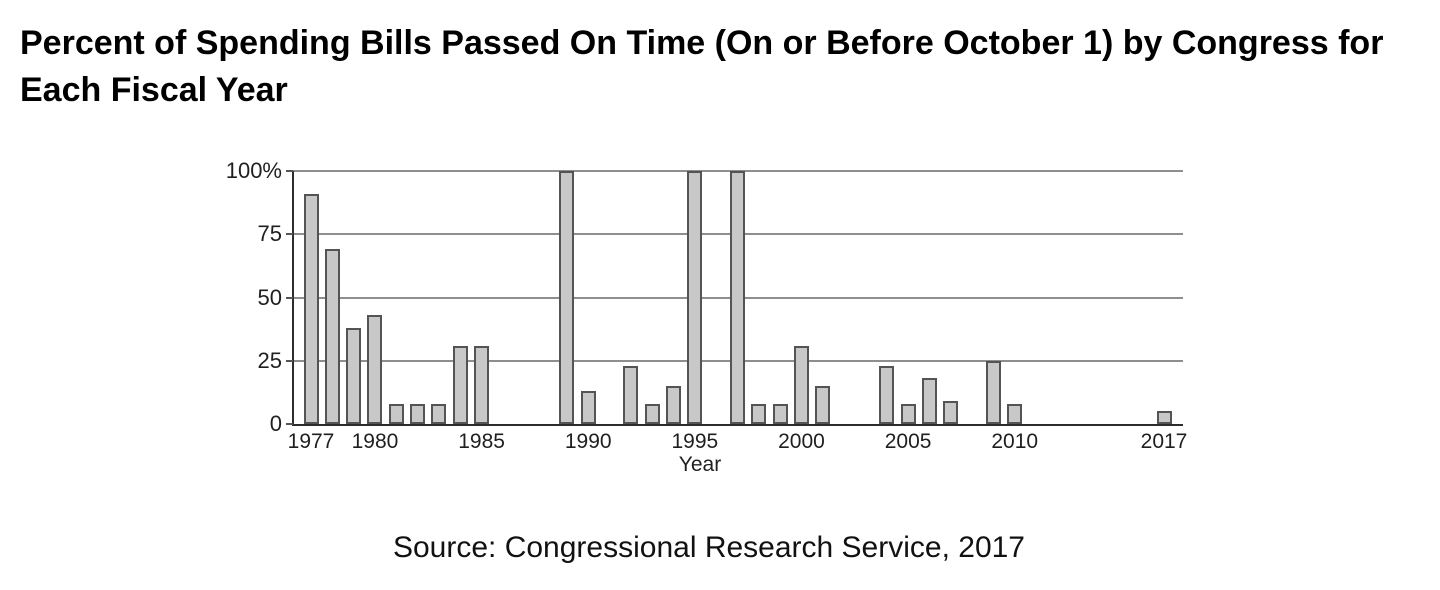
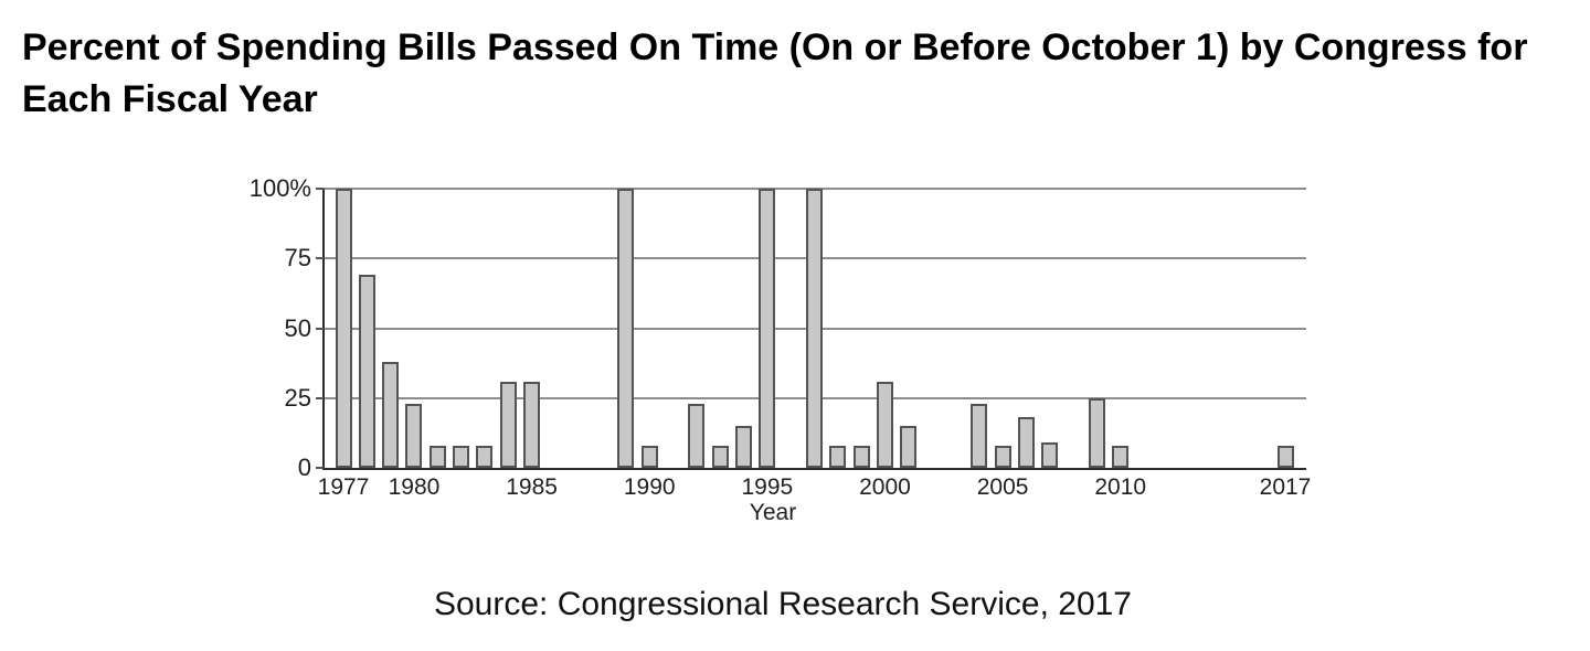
1977: 91% -> 100%
1980: 43% -> 23%
1990: 13% -> 8%
2017: 5% -> 8%
